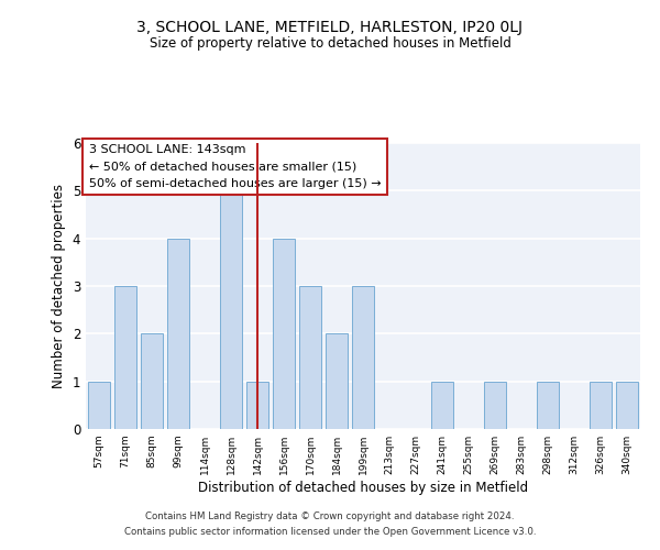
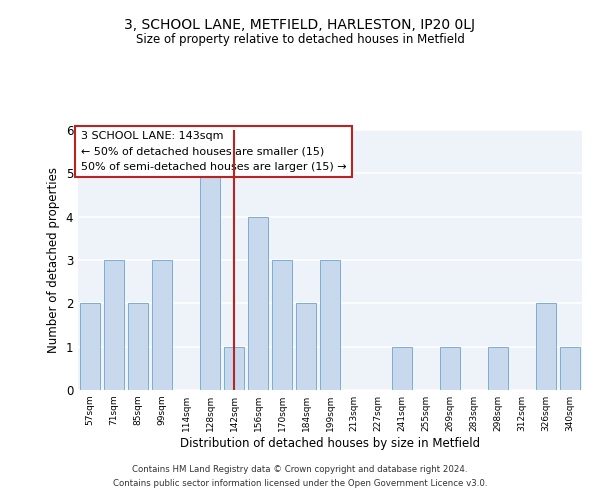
57sqm: 1 -> 2
99sqm: 4 -> 3
326sqm: 1 -> 2
